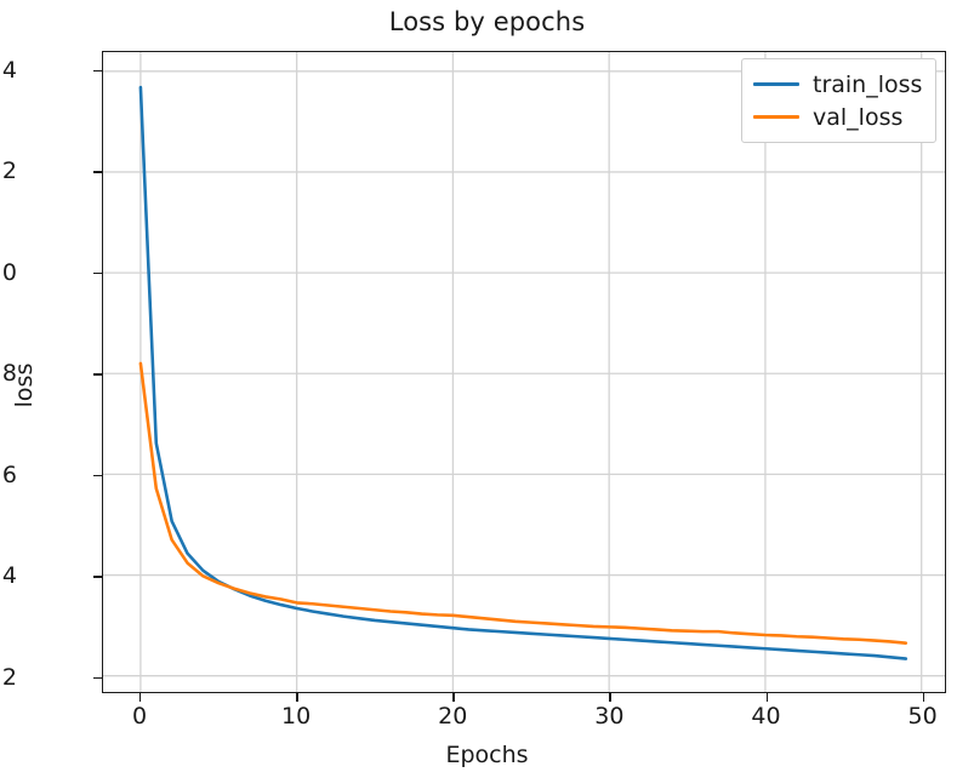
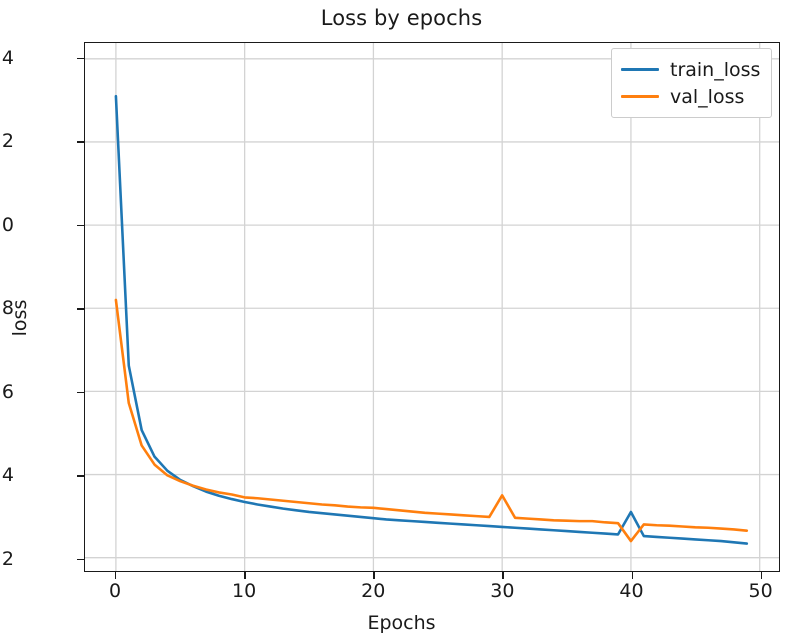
train_loss/0: 1.37 -> 1.31
val_loss/30: 0.30 -> 0.35
train_loss/40: 0.25 -> 0.31
val_loss/40: 0.28 -> 0.24
